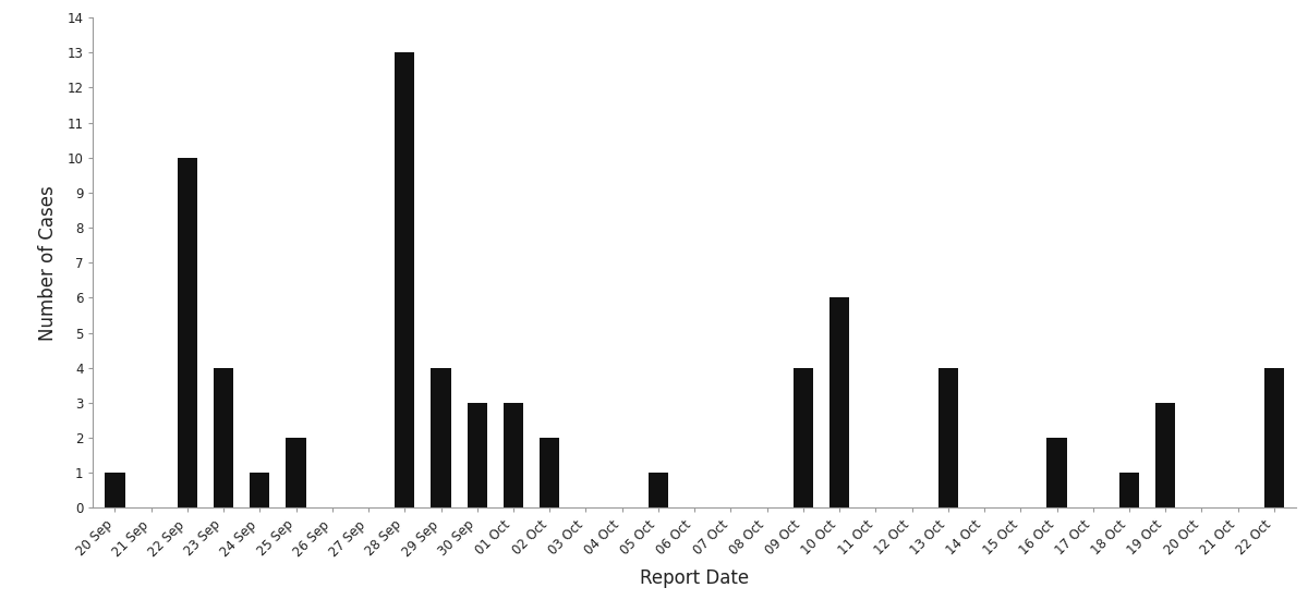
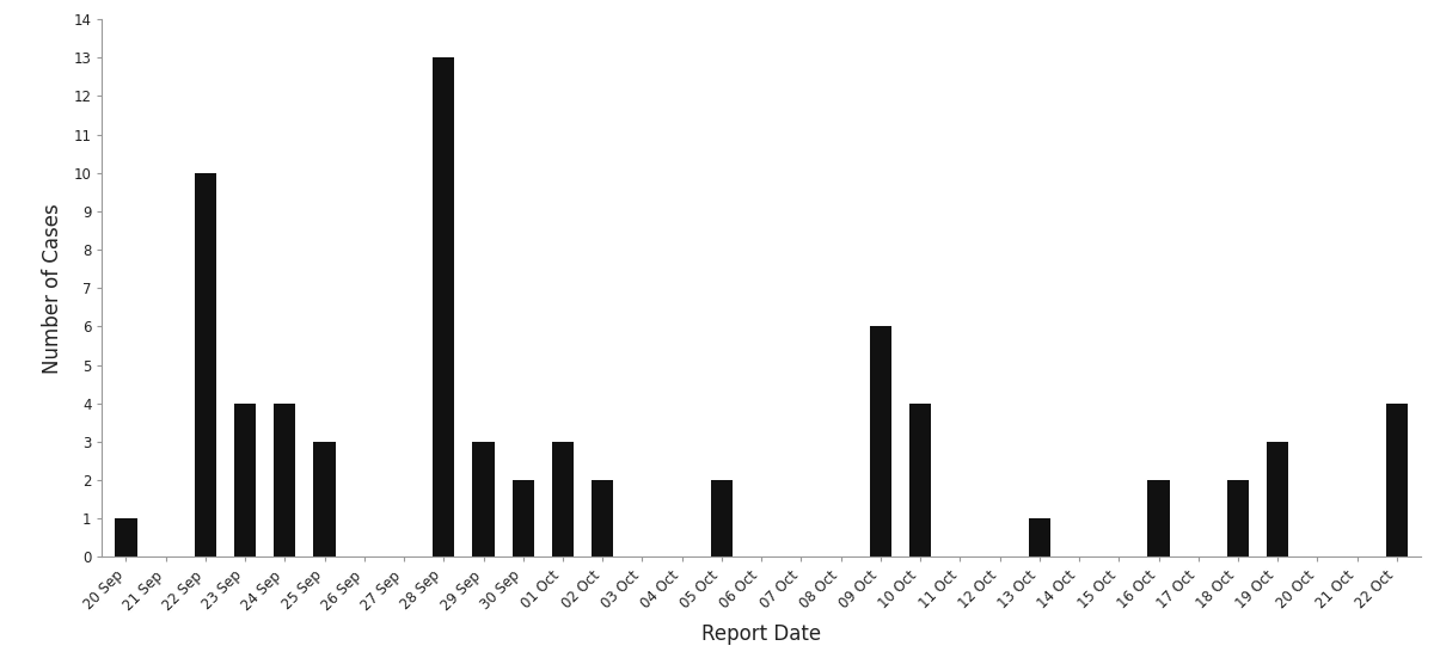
24 Sep: 1 -> 4
25 Sep: 2 -> 3
29 Sep: 4 -> 3
30 Sep: 3 -> 2
05 Oct: 1 -> 2
09 Oct: 4 -> 6
10 Oct: 6 -> 4
13 Oct: 4 -> 1
18 Oct: 1 -> 2
